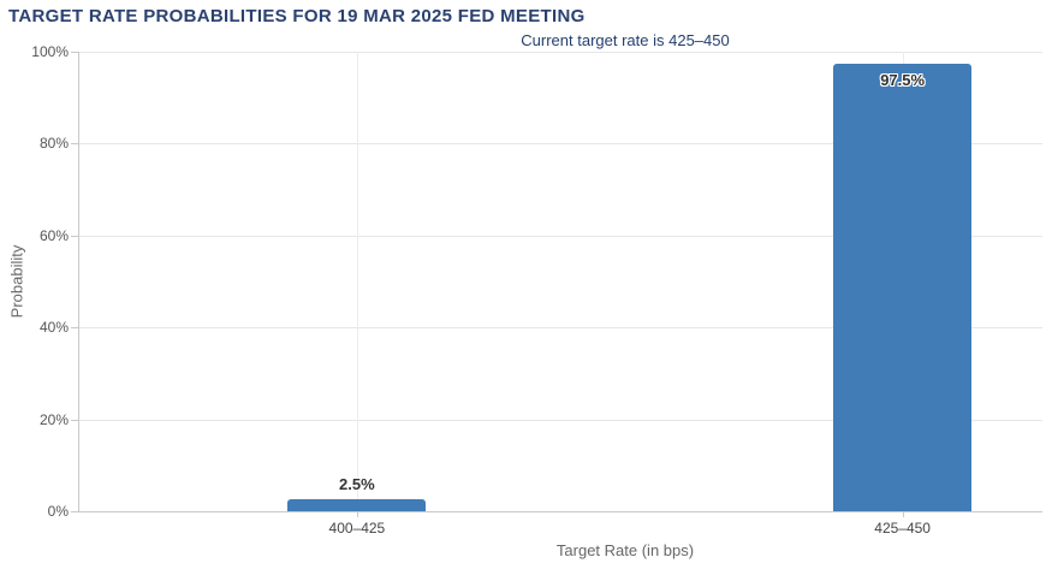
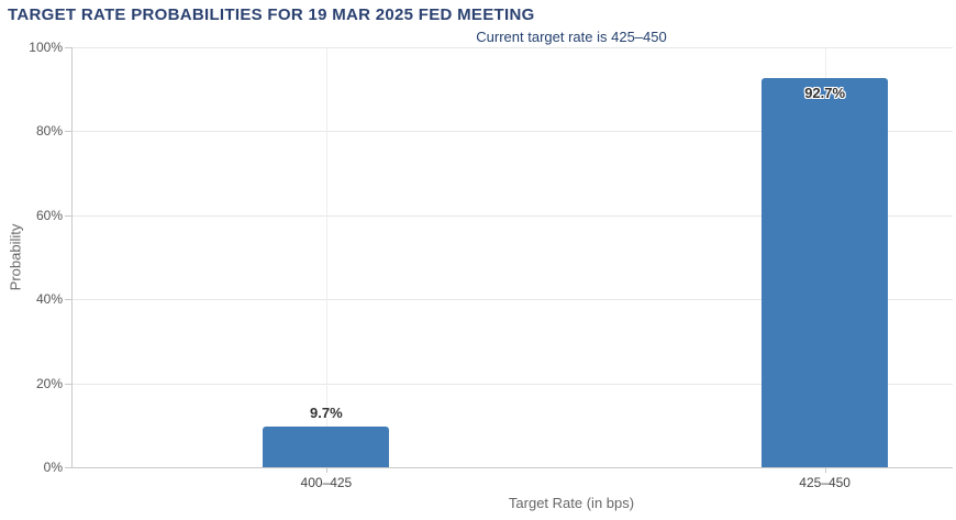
400–425: 2.5% -> 9.7%
425–450: 97.5% -> 92.7%
